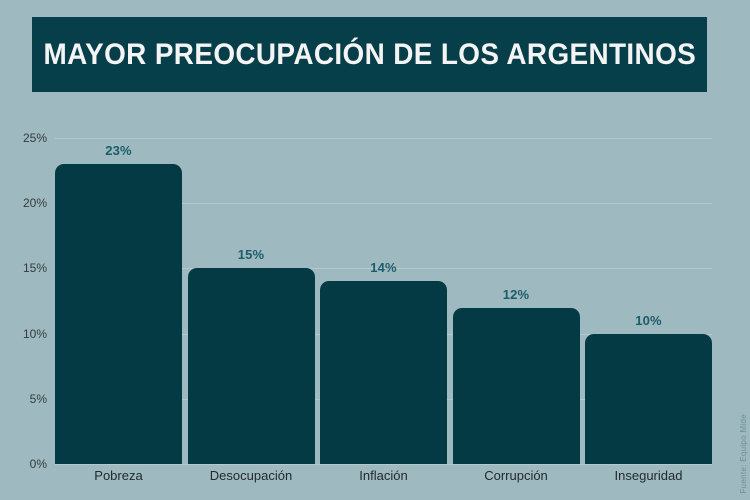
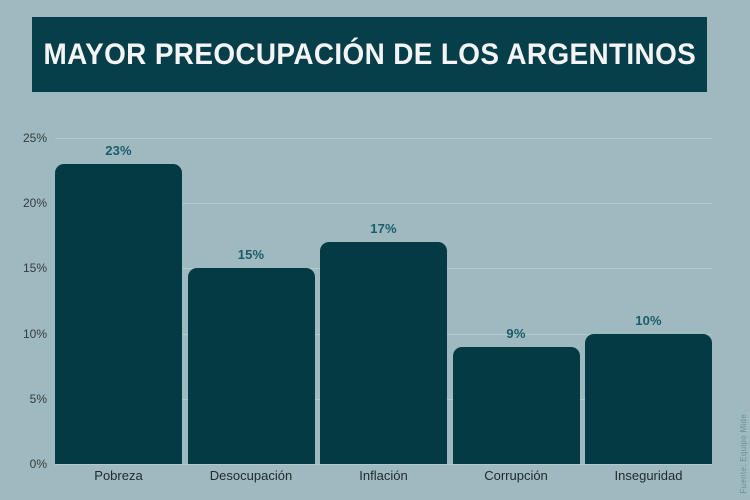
Inflación: 14% -> 17%
Corrupción: 12% -> 9%
